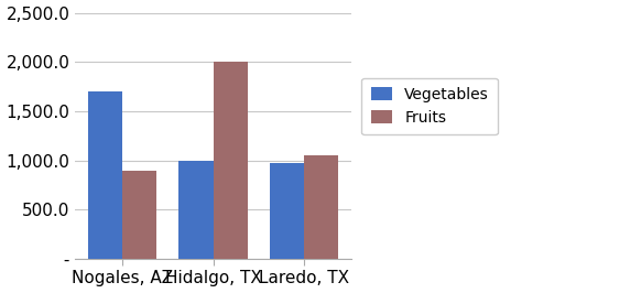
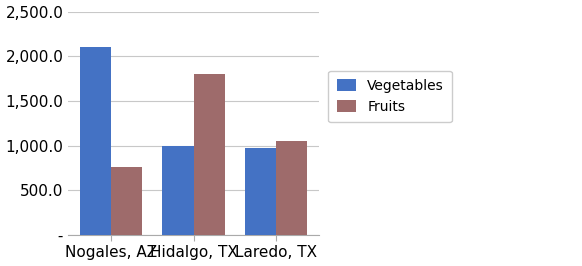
Vegetables/Nogales, AZ: 1,700 -> 2,100
Fruits/Nogales, AZ: 900 -> 760
Fruits/Hidalgo, TX: 2,000 -> 1,800
